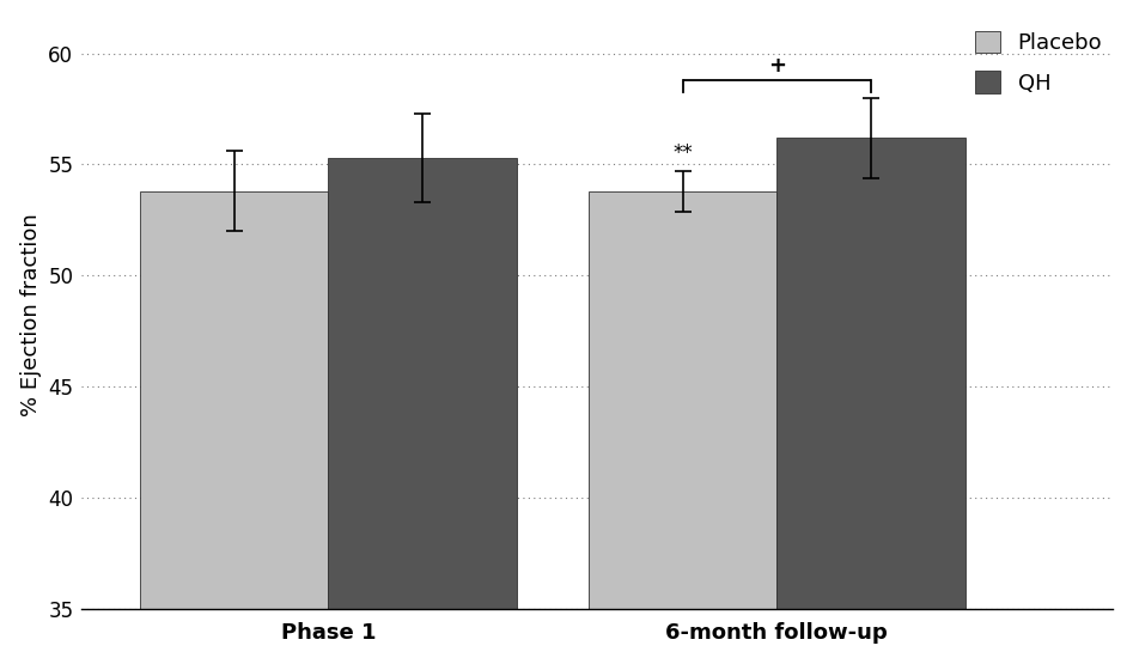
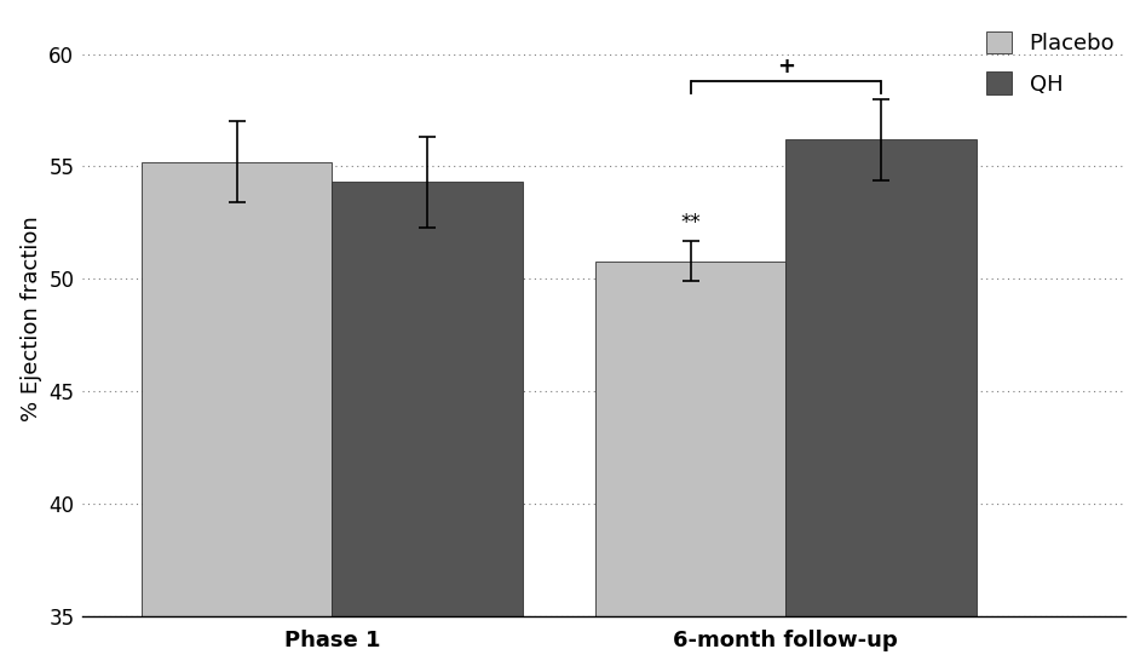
Placebo/Phase 1: 53.8 -> 55.2
QH/Phase 1: 55.3 -> 54.3
Placebo/6-month follow-up: 53.8 -> 50.8
